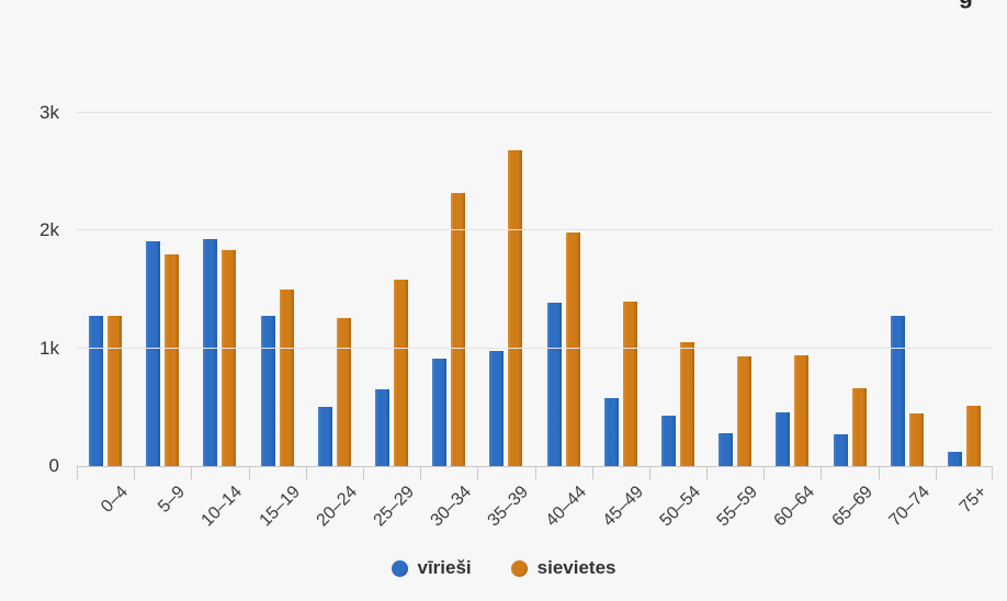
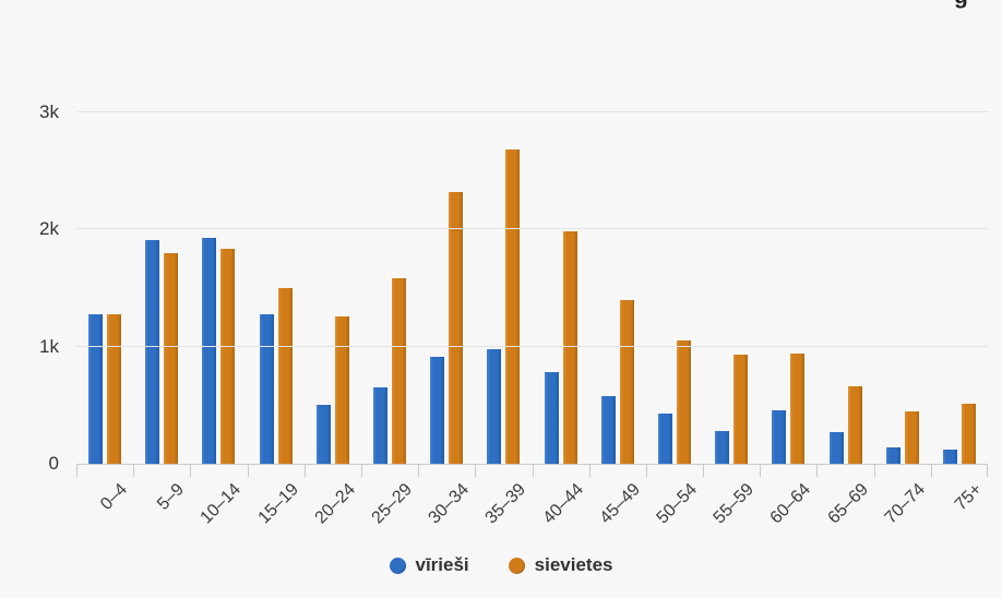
vīrieši/40–44: 1.39k -> 0.78k
vīrieši/70–74: 1.27k -> 0.14k
